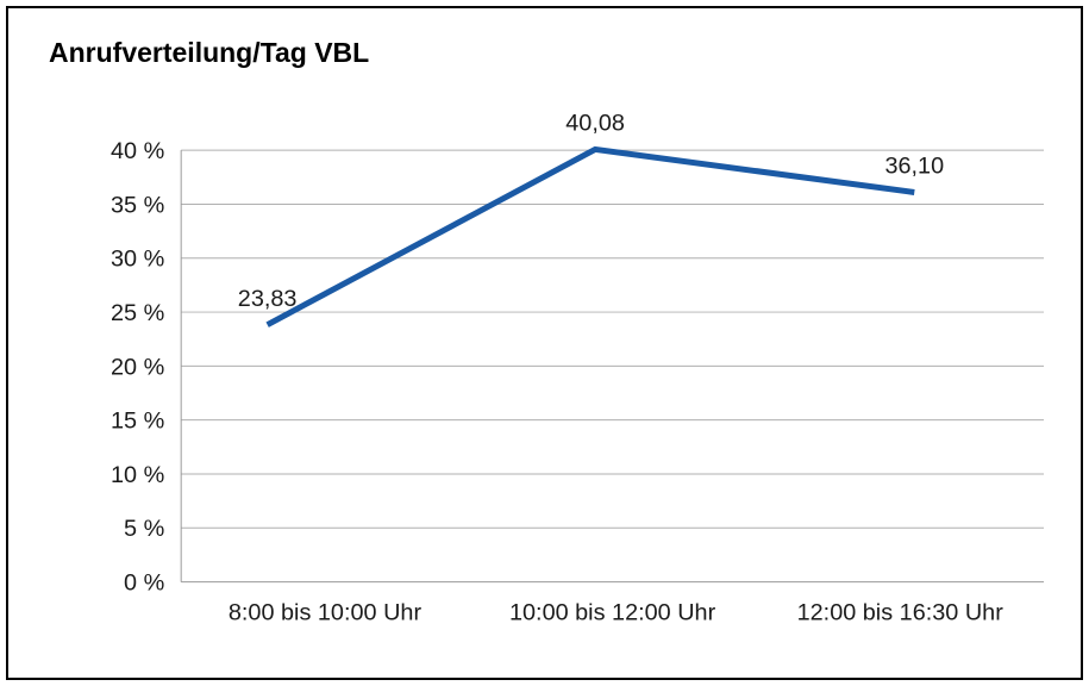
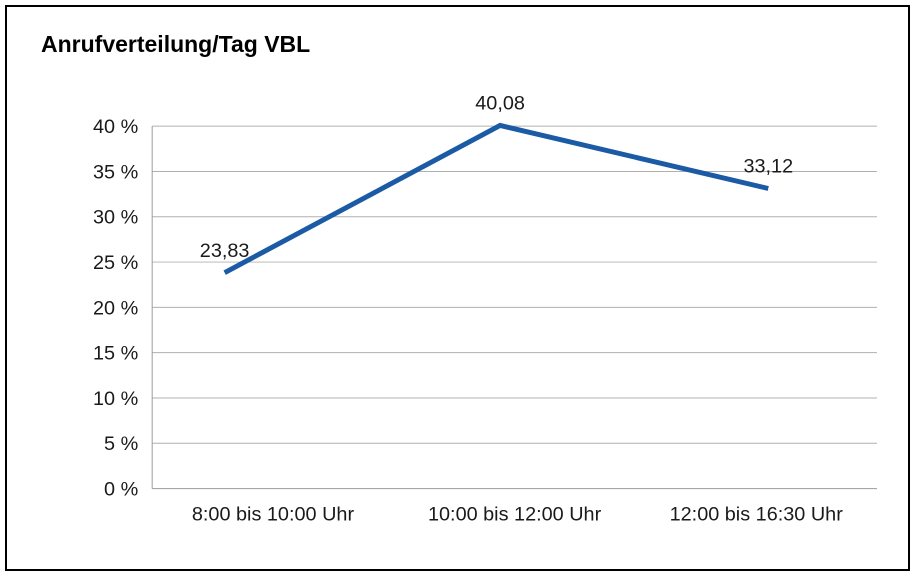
12:00 bis 16:30 Uhr: 36,10 -> 33,12
